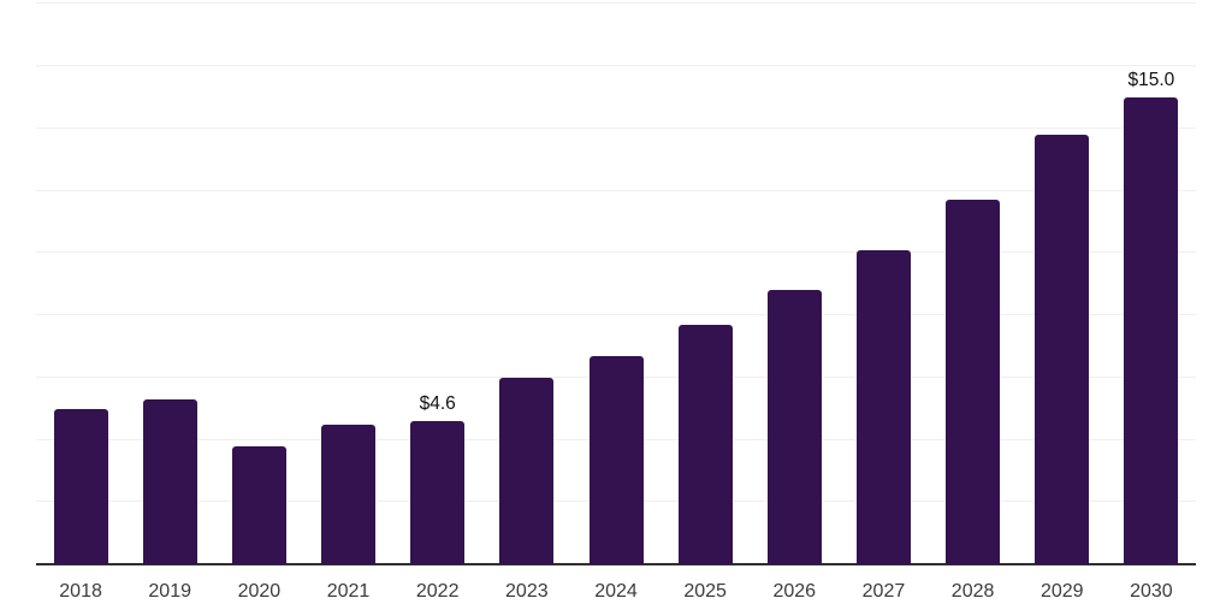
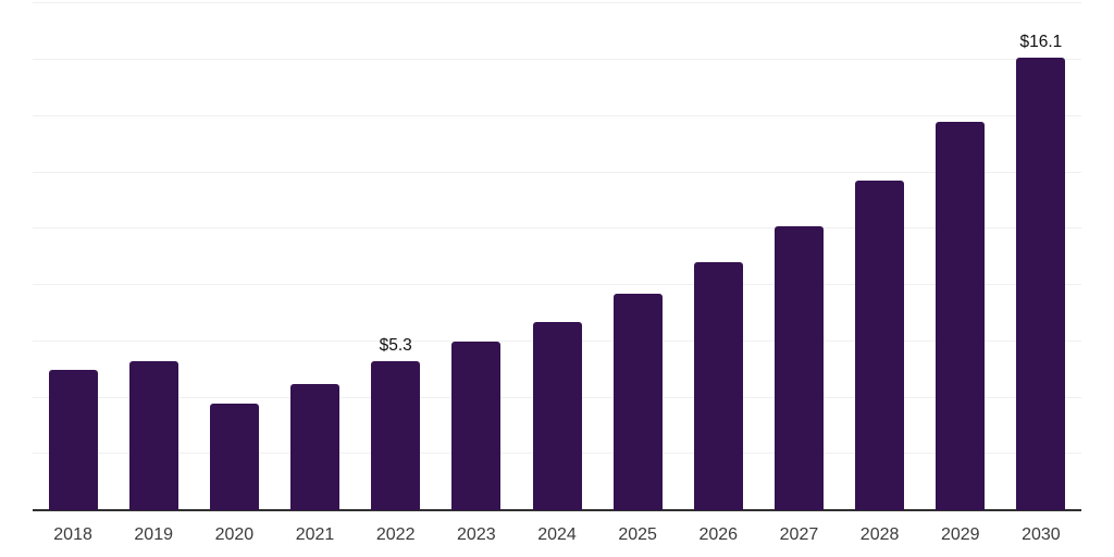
2022: $4.6 -> $5.3
2030: $15.0 -> $16.1
